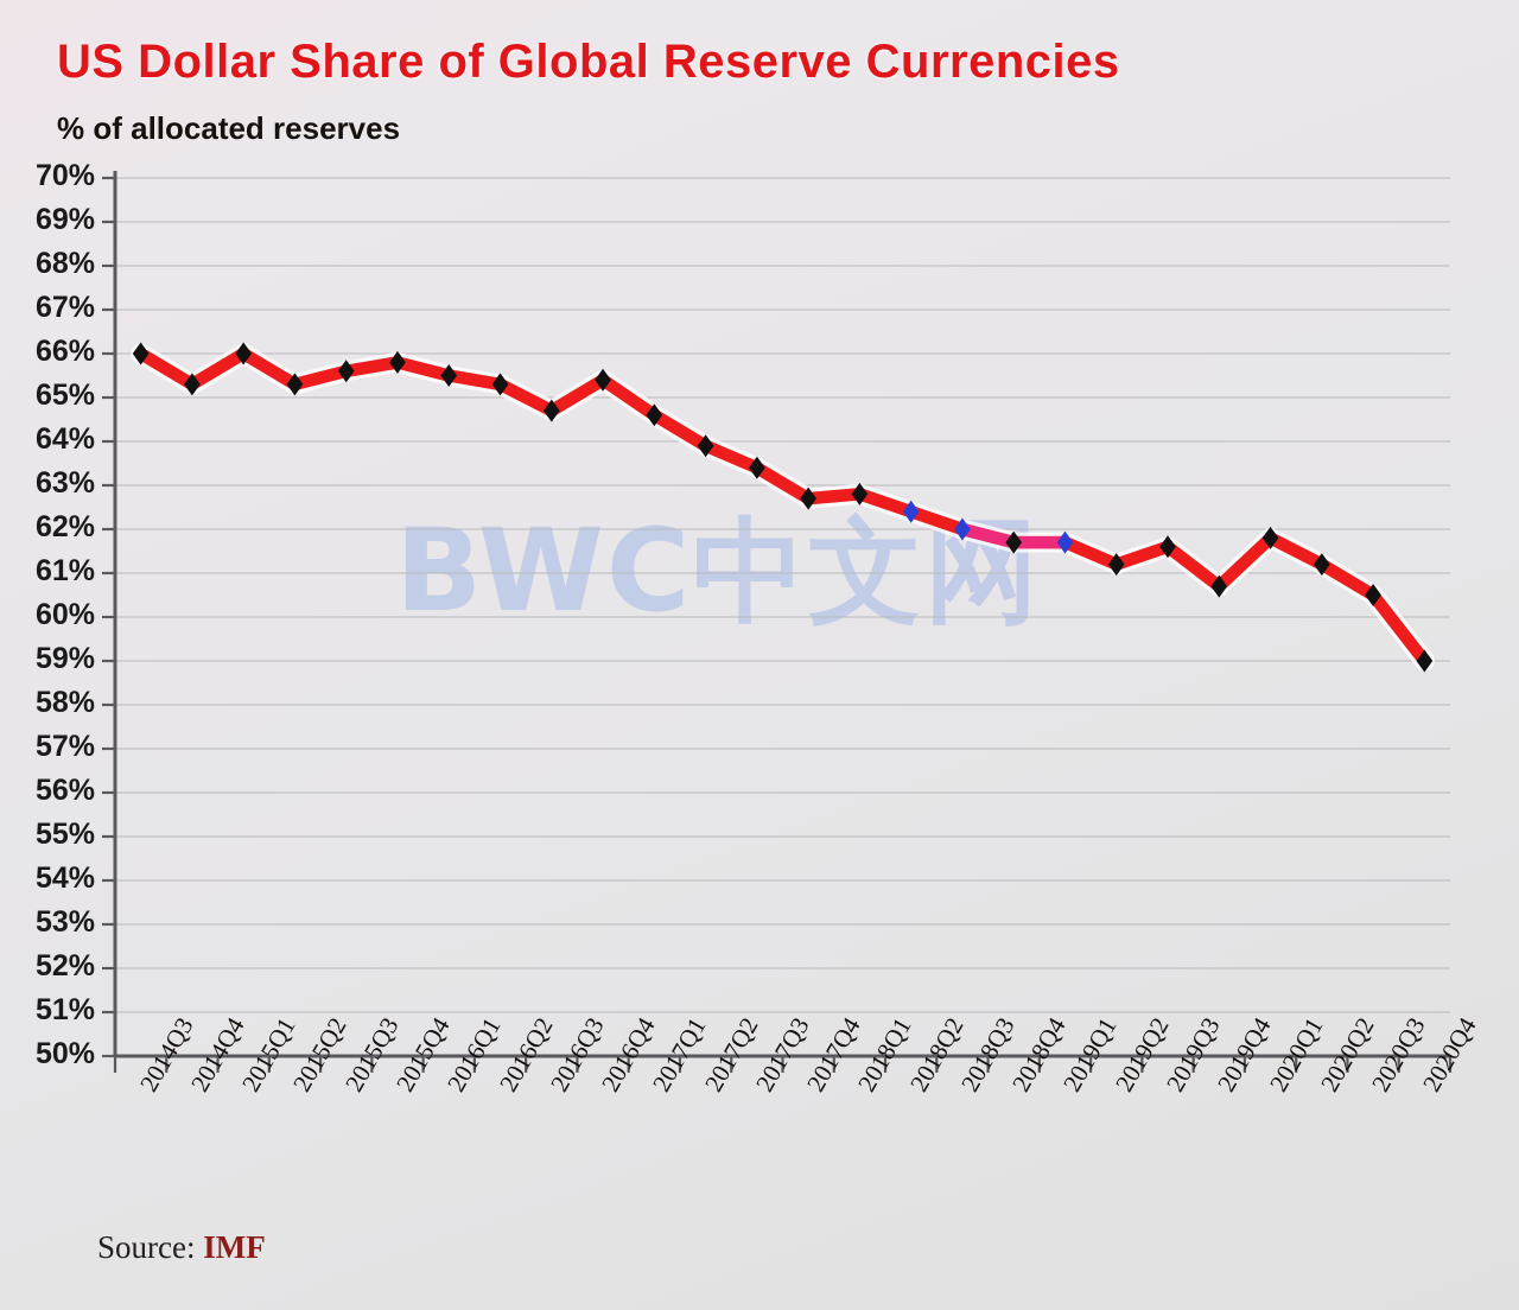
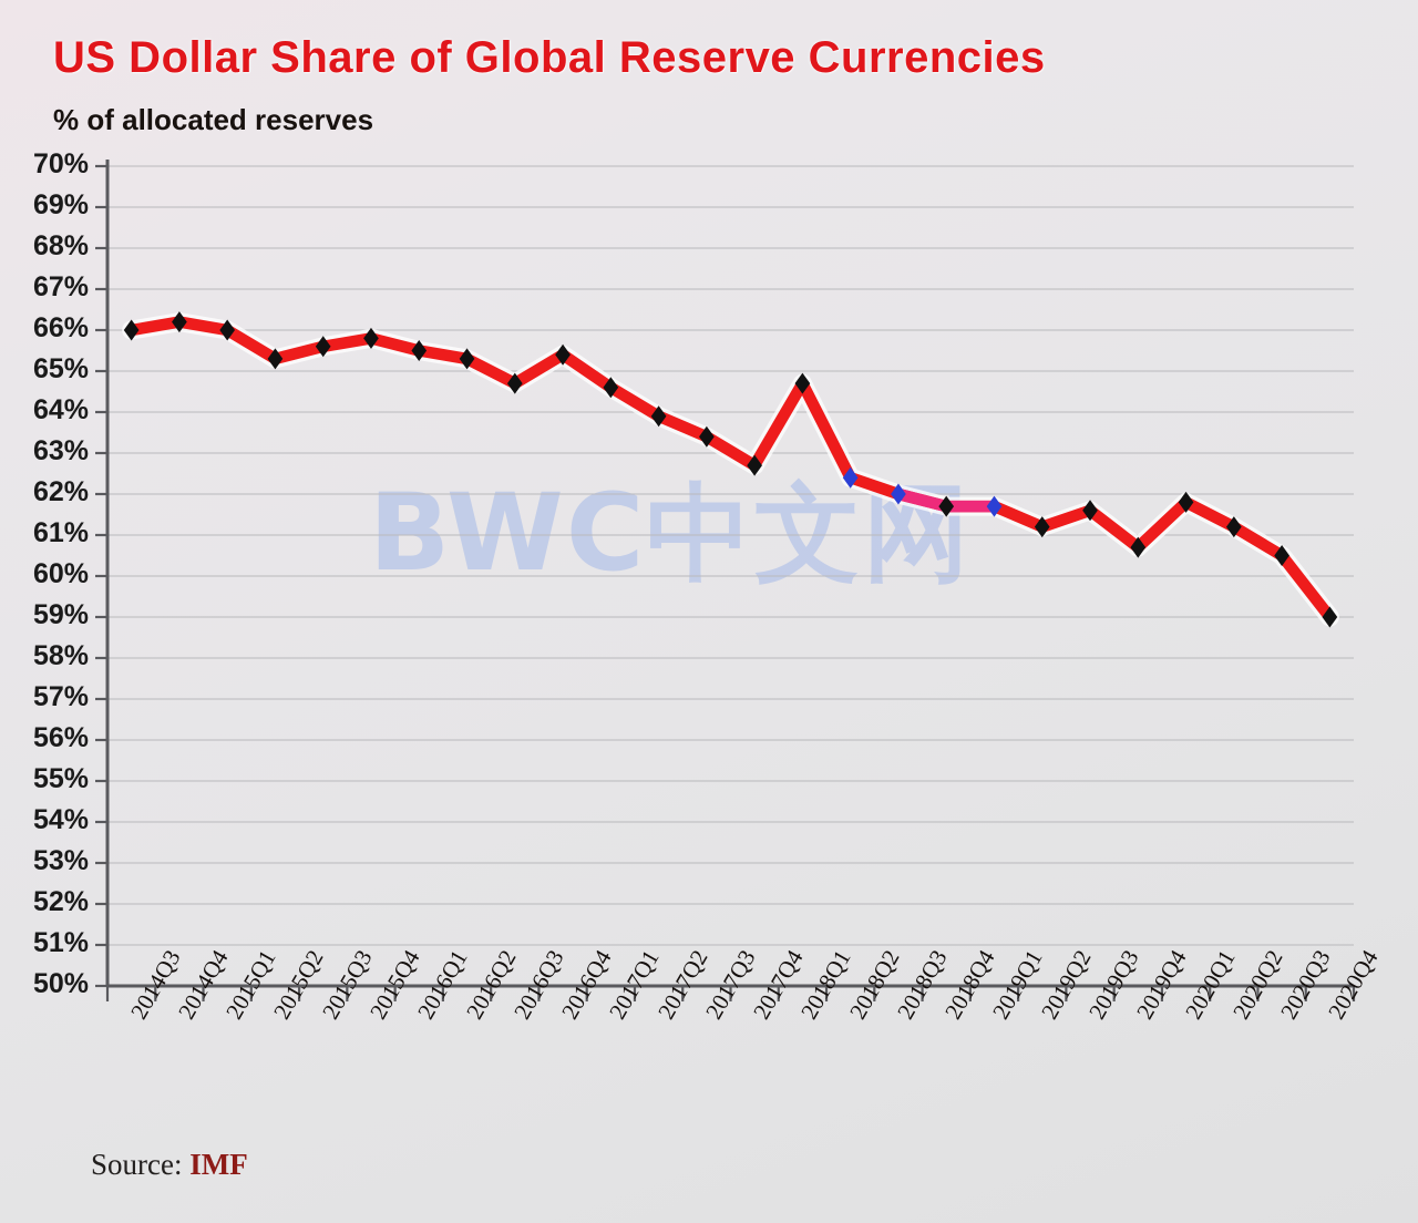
2014Q4: 65.3% -> 66.2%
2018Q1: 62.8% -> 64.7%
